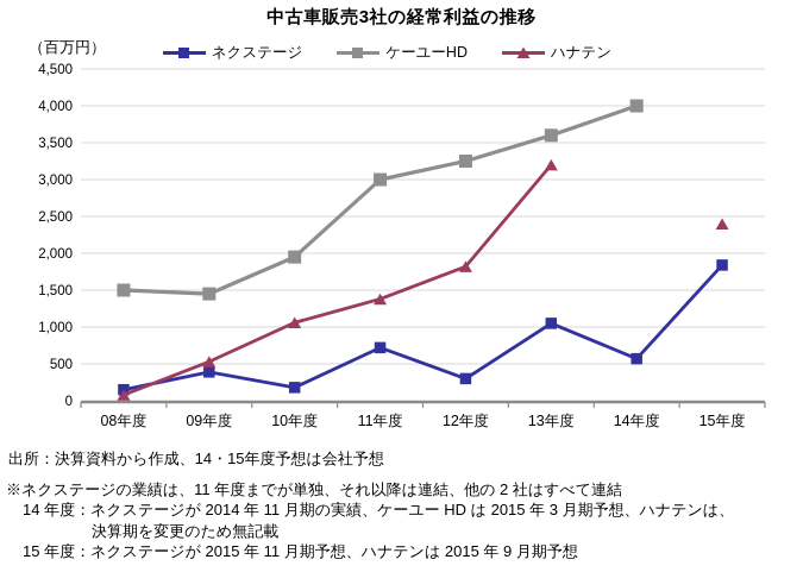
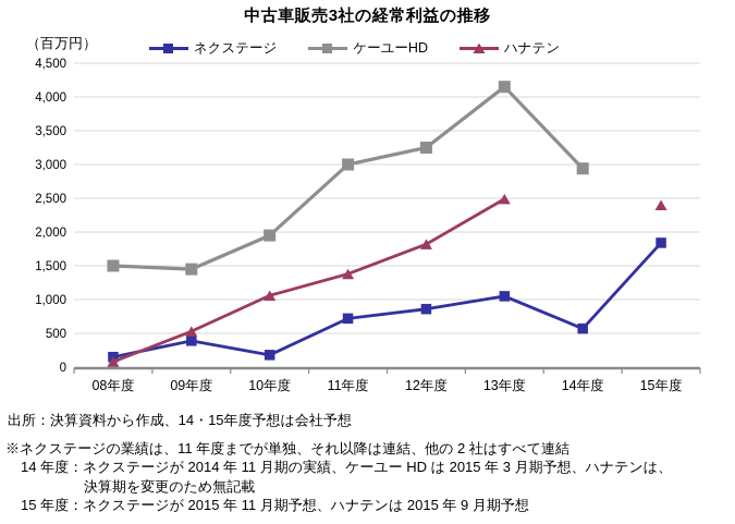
ネクステージ/12年度: 300 -> 900
ケーユーHD/13年度: 3600 -> 4200
ハナテン/13年度: 3200 -> 2500
ケーユーHD/14年度: 4000 -> 2900
